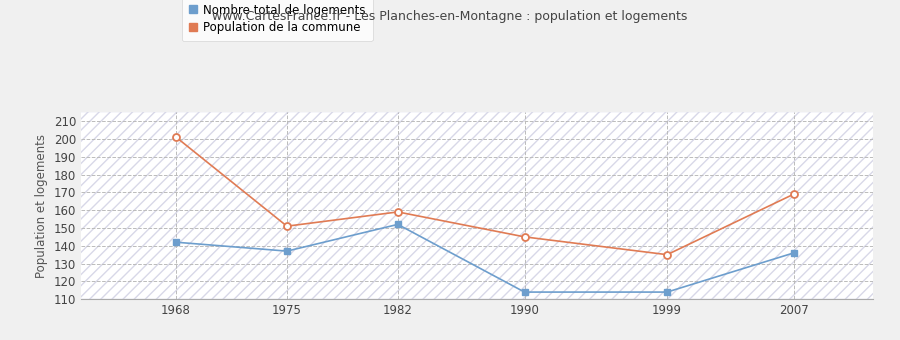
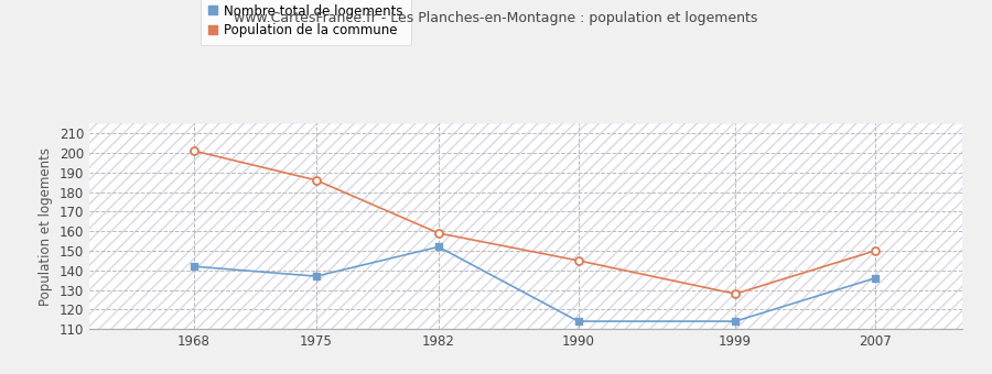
Population de la commune/1975: 151 -> 186
Population de la commune/1999: 135 -> 128
Population de la commune/2007: 169 -> 150
